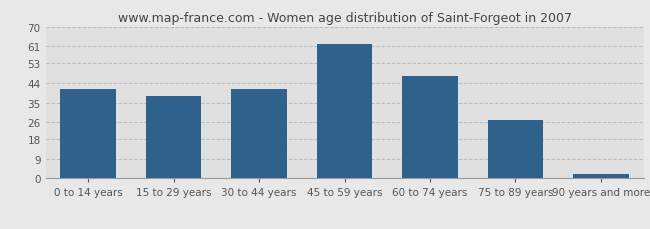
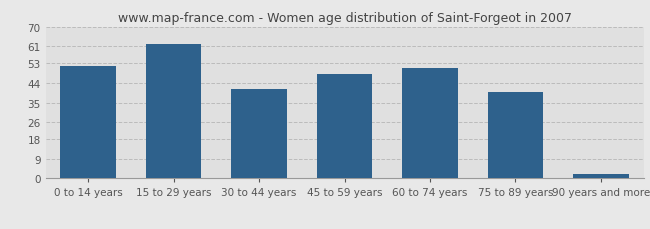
0 to 14 years: 41 -> 52
15 to 29 years: 38 -> 62
45 to 59 years: 62 -> 48
60 to 74 years: 47 -> 51
75 to 89 years: 27 -> 40
